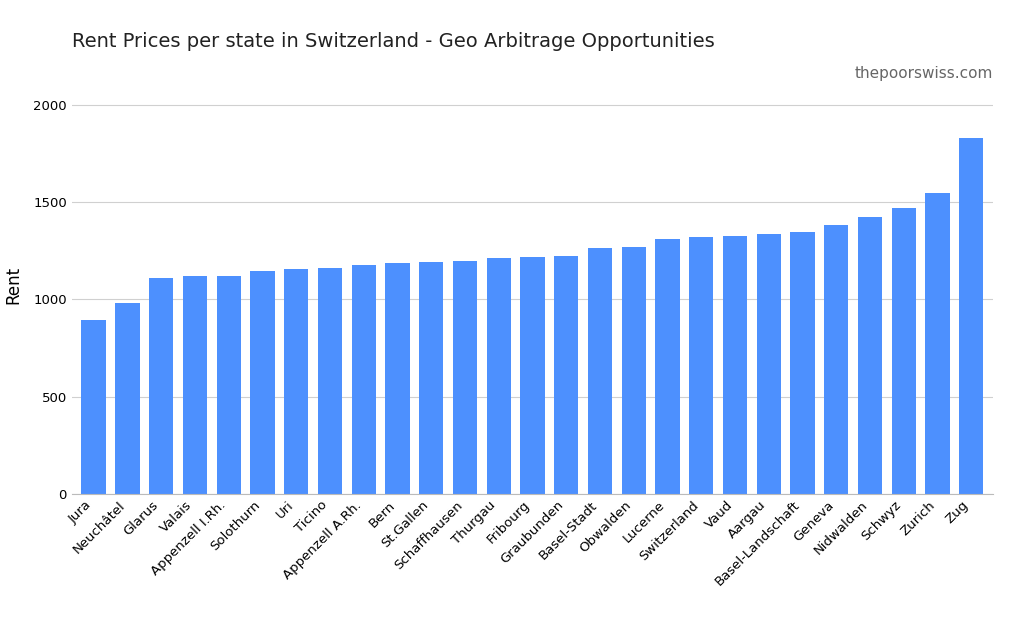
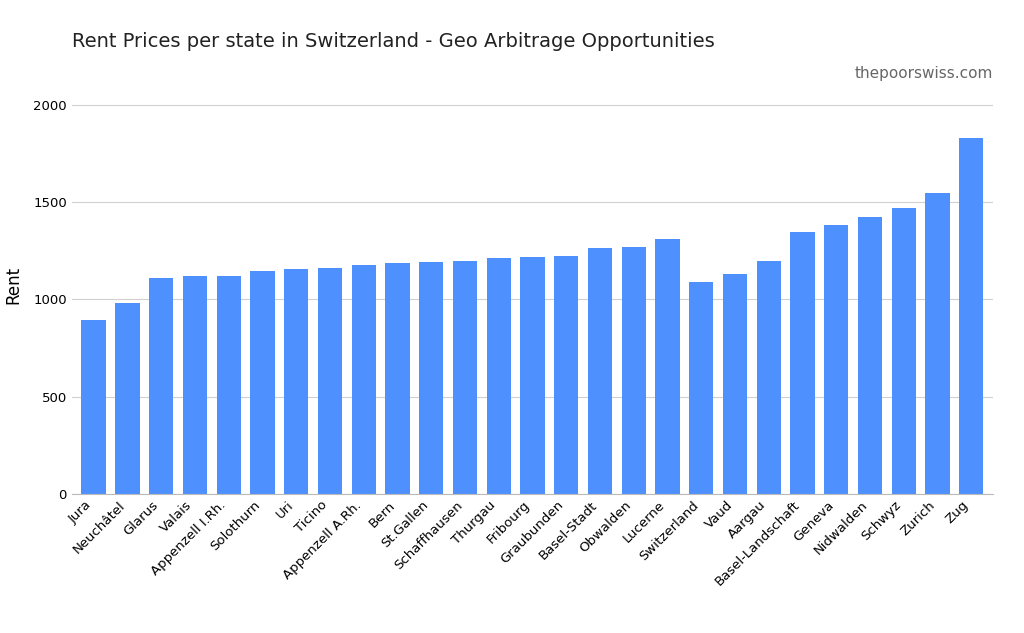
Switzerland: 1320 -> 1090
Vaud: 1320 -> 1130
Aargau: 1340 -> 1200
